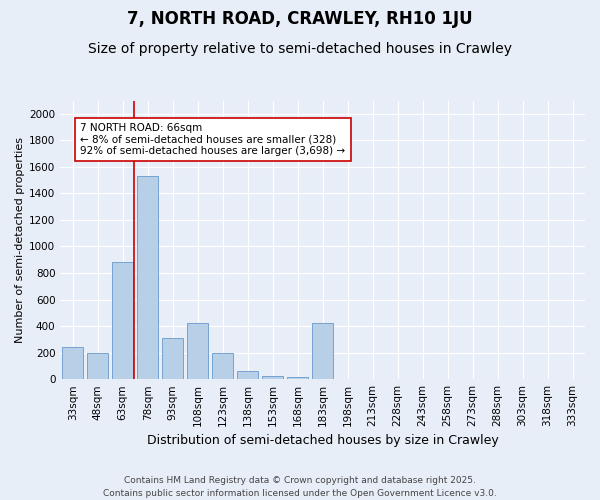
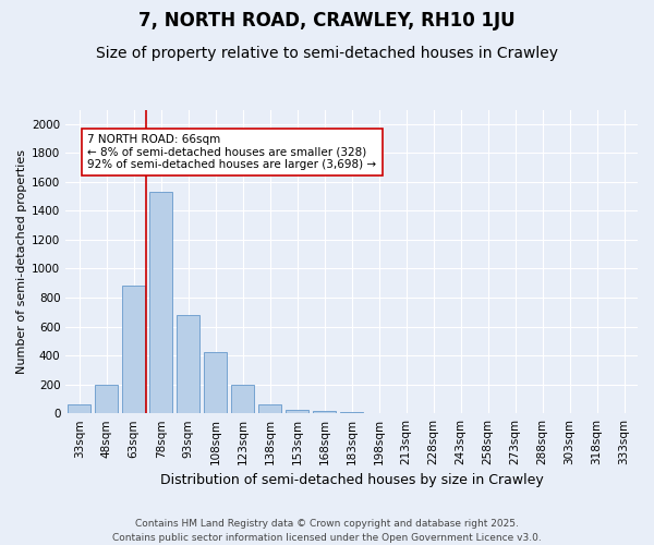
33sqm: 240 -> 60
93sqm: 310 -> 680
183sqm: 420 -> 10
